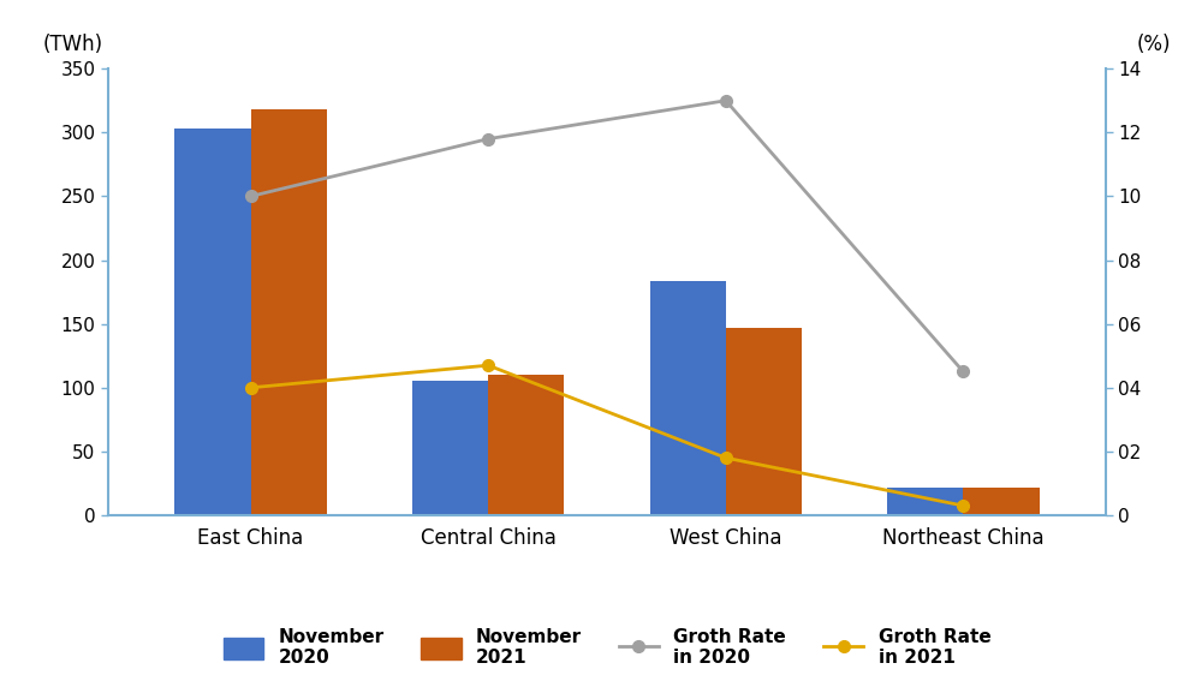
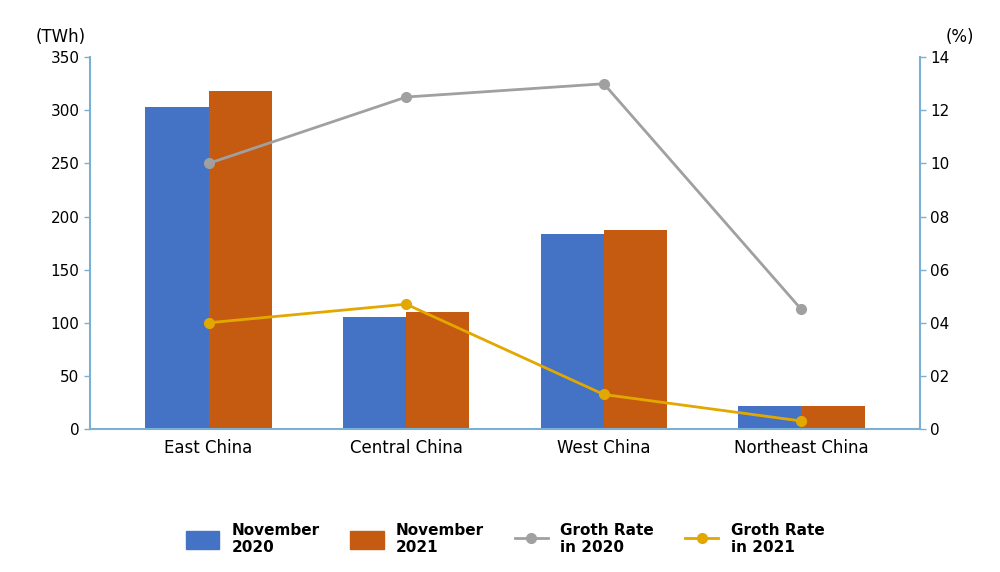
Groth Rate in 2020/Central China: 11.8 -> 12.5
Groth Rate in 2021/West China: 1.8 -> 1.3
November 2021/West China: 147 -> 187
